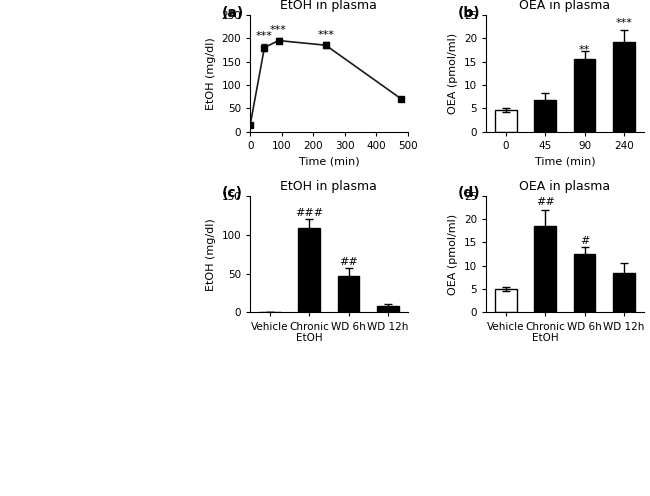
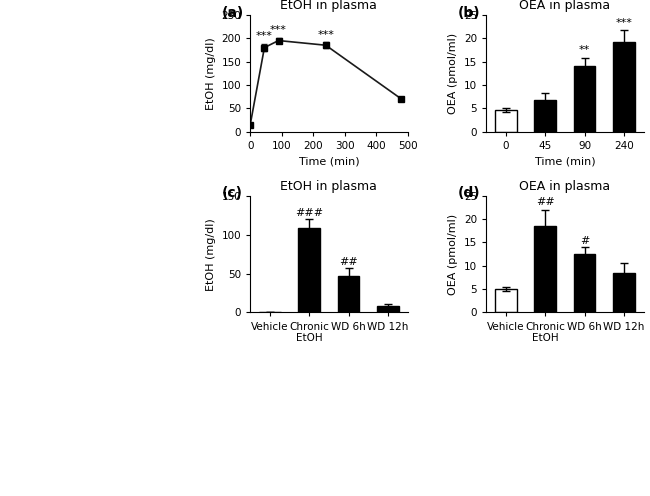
90: 15.5 -> 14.0
